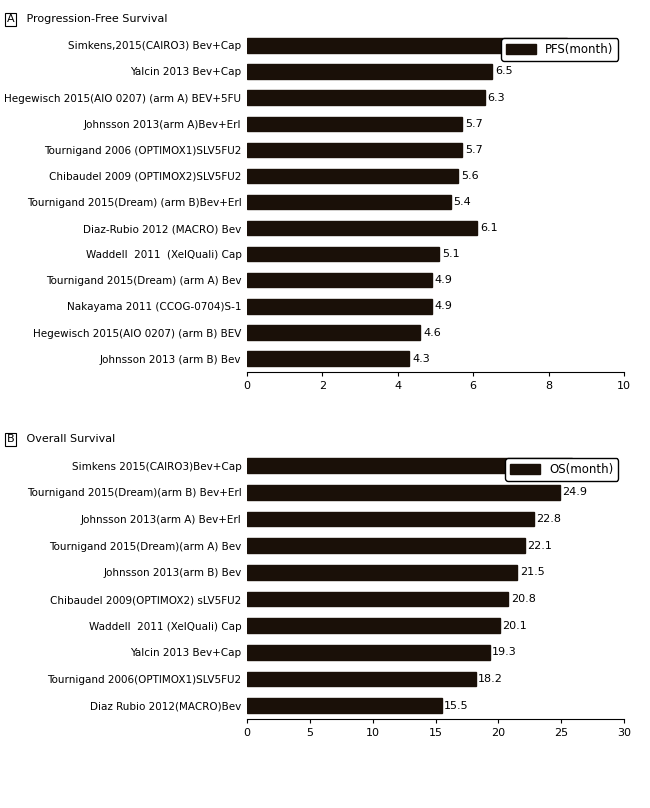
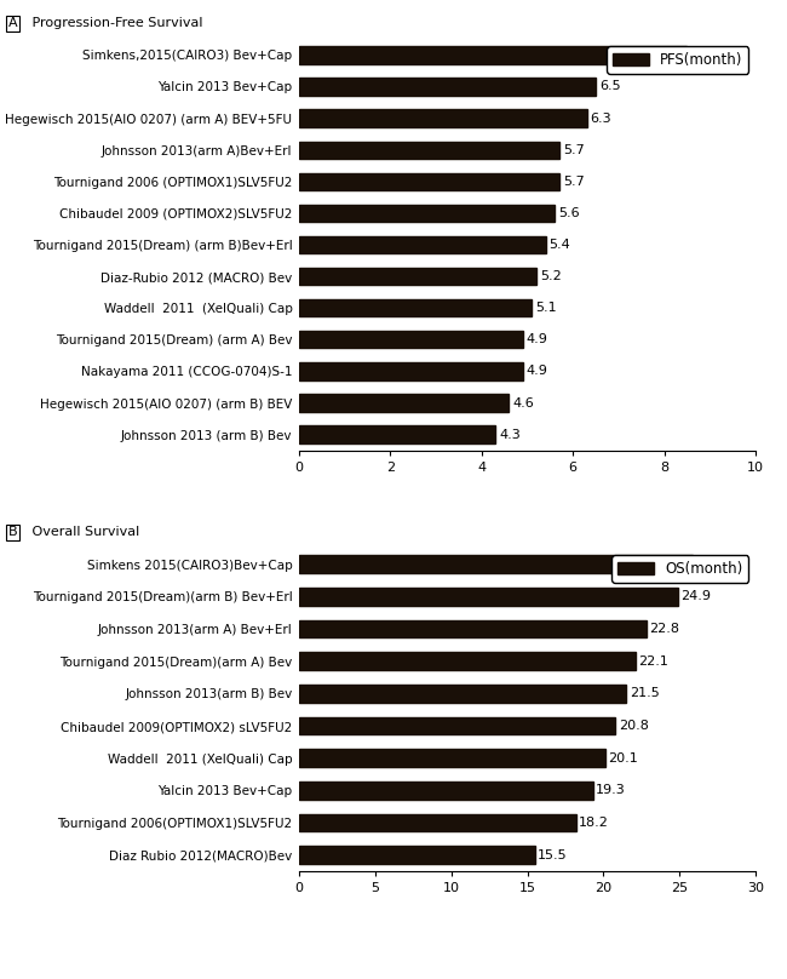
Diaz-Rubio 2012 (MACRO) Bev: 6.1 -> 5.2
